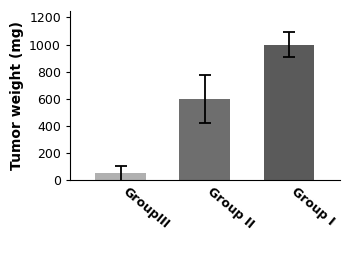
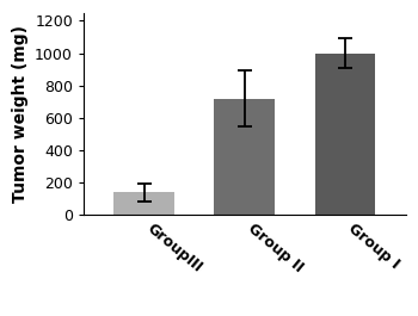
GroupIII: 50 -> 140
Group II: 600 -> 720
